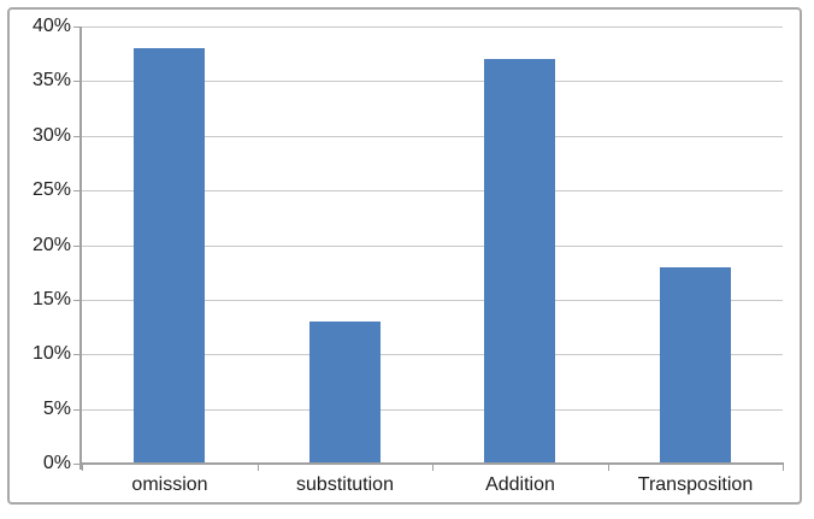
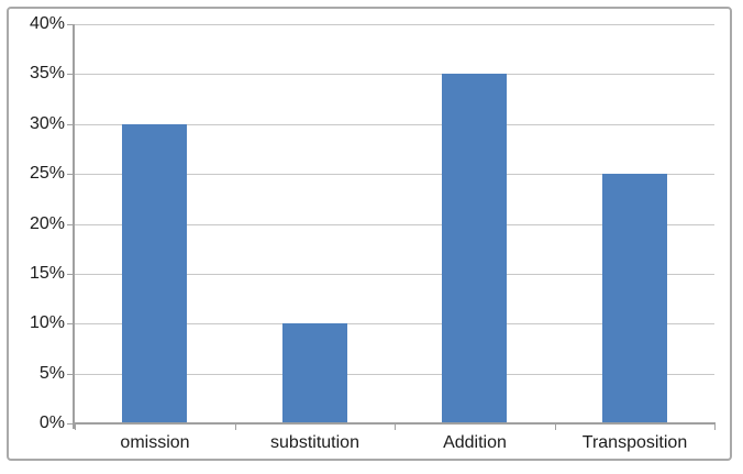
omission: 38% -> 30%
substitution: 13% -> 10%
Addition: 37% -> 35%
Transposition: 18% -> 25%
